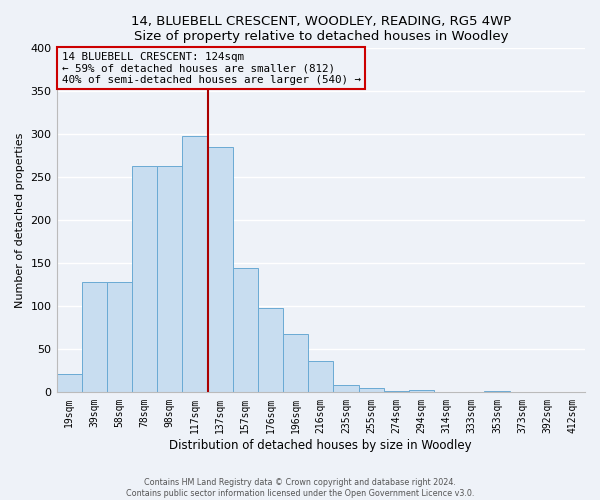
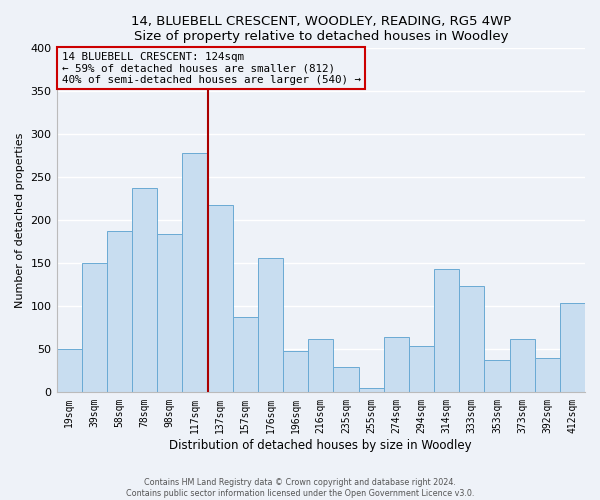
19sqm: 22 -> 50
39sqm: 128 -> 150
58sqm: 128 -> 188
78sqm: 263 -> 238
98sqm: 263 -> 184
117sqm: 298 -> 278
137sqm: 285 -> 218
157sqm: 145 -> 88
176sqm: 98 -> 156
196sqm: 68 -> 48
216sqm: 37 -> 62
235sqm: 9 -> 30
274sqm: 2 -> 64
294sqm: 3 -> 54
314sqm: 1 -> 144
333sqm: 1 -> 124
353sqm: 2 -> 38
373sqm: 1 -> 62
392sqm: 1 -> 40
412sqm: 1 -> 104
